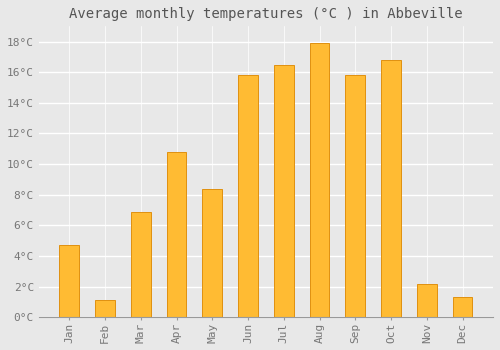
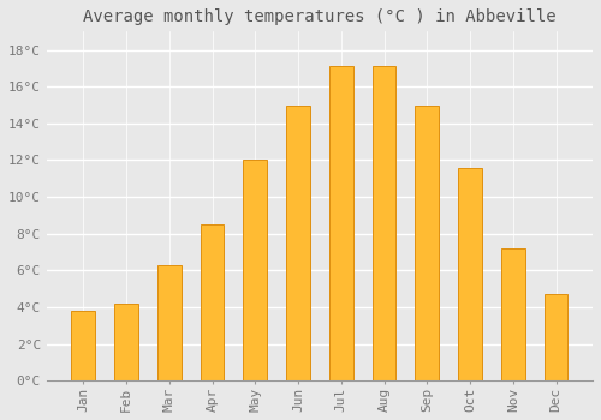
Jan: 4.7°C -> 3.8°C
Feb: 1.1°C -> 4.2°C
Mar: 6.9°C -> 6.3°C
Apr: 10.8°C -> 8.5°C
May: 8.4°C -> 12.0°C
Jun: 15.8°C -> 15.0°C
Jul: 16.5°C -> 17.1°C
Aug: 17.9°C -> 17.1°C
Sep: 15.8°C -> 15.0°C
Oct: 16.8°C -> 11.6°C
Nov: 2.2°C -> 7.2°C
Dec: 1.3°C -> 4.7°C
